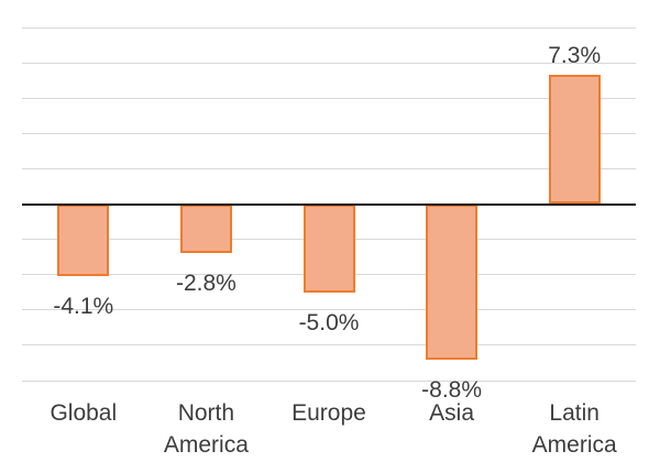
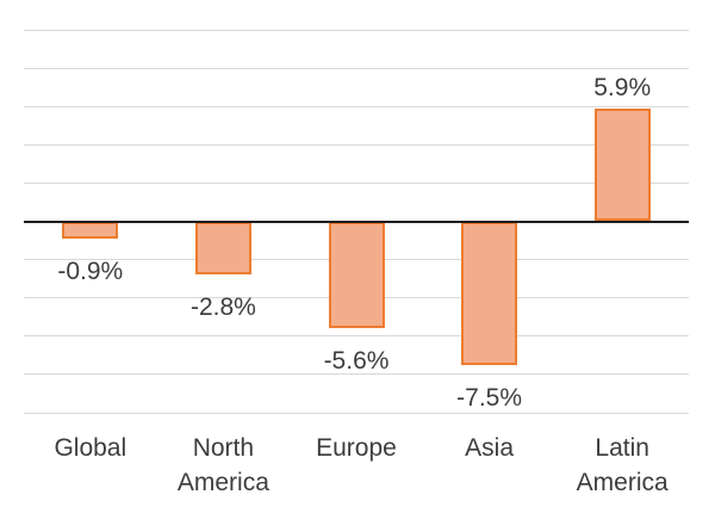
Global: -4.1% -> -0.9%
Europe: -5.0% -> -5.6%
Asia: -8.8% -> -7.5%
Latin America: 7.3% -> 5.9%
